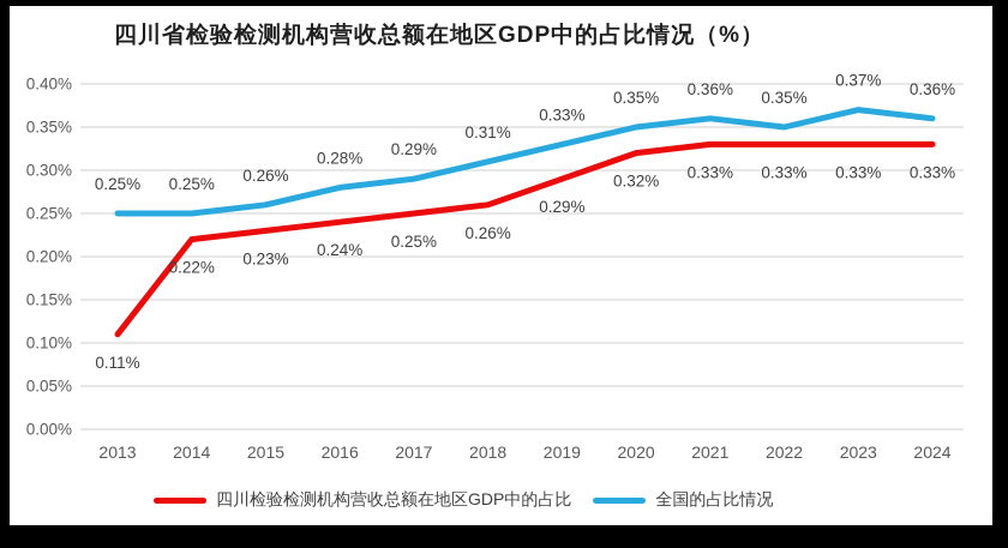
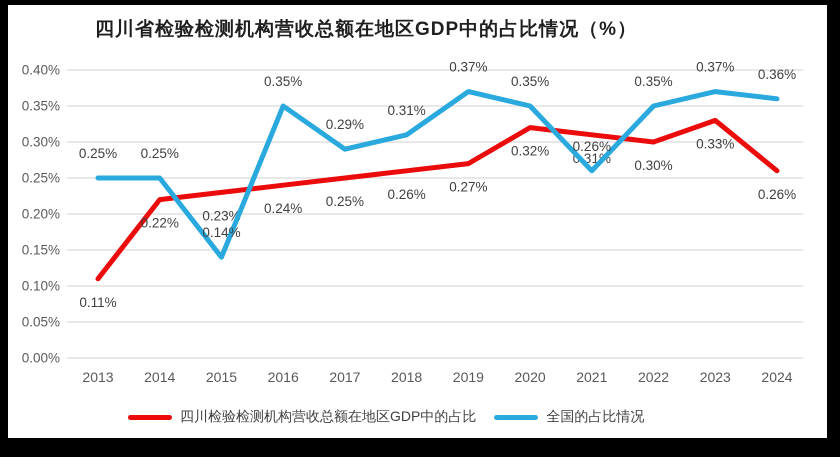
全国的占比情况/2015: 0.26% -> 0.14%
全国的占比情况/2016: 0.28% -> 0.35%
四川检验检测机构营收总额在地区GDP中的占比/2019: 0.29% -> 0.27%
全国的占比情况/2019: 0.33% -> 0.37%
四川检验检测机构营收总额在地区GDP中的占比/2021: 0.33% -> 0.31%
全国的占比情况/2021: 0.36% -> 0.26%
四川检验检测机构营收总额在地区GDP中的占比/2022: 0.33% -> 0.30%
四川检验检测机构营收总额在地区GDP中的占比/2024: 0.33% -> 0.26%
